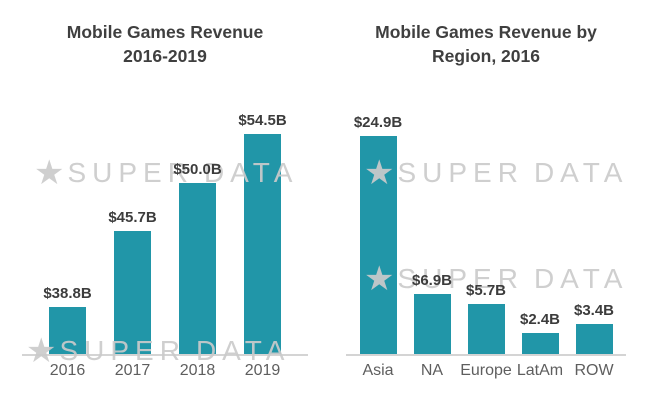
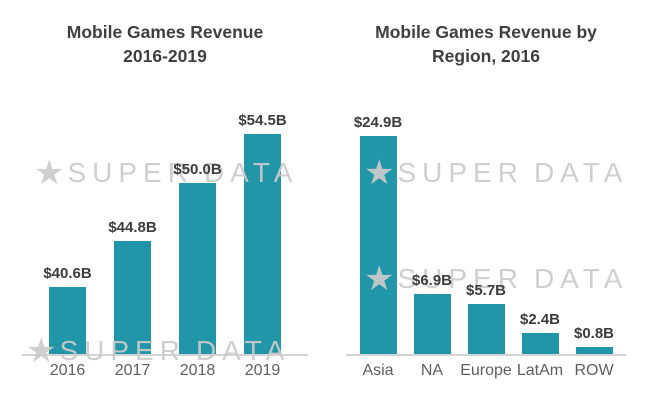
Mobile Games Revenue 2016-2019/2016: $38.8B -> $40.6B
Mobile Games Revenue 2016-2019/2017: $45.7B -> $44.8B
Mobile Games Revenue by Region, 2016/ROW: $3.4B -> $0.8B
